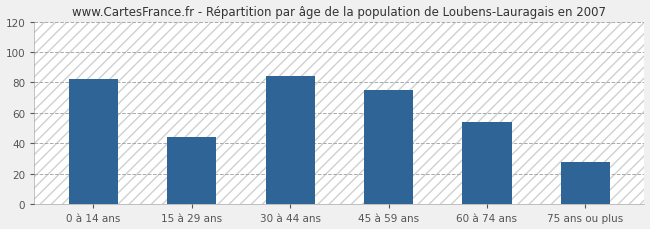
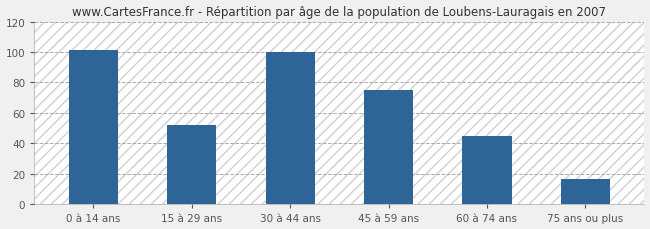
0 à 14 ans: 82 -> 101
15 à 29 ans: 44 -> 52
30 à 44 ans: 84 -> 100
60 à 74 ans: 54 -> 45
75 ans ou plus: 28 -> 17
